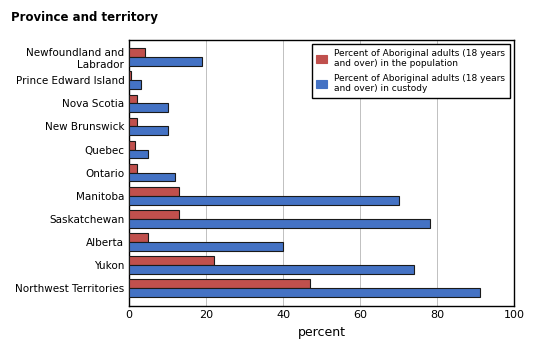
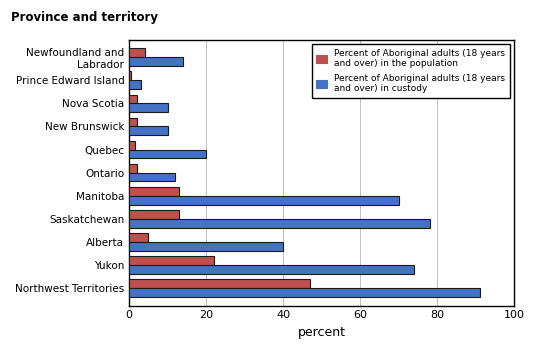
Percent of Aboriginal adults (18 years and over) in custody/Newfoundland and Labrador: 19 -> 14
Percent of Aboriginal adults (18 years and over) in custody/Quebec: 5 -> 20
